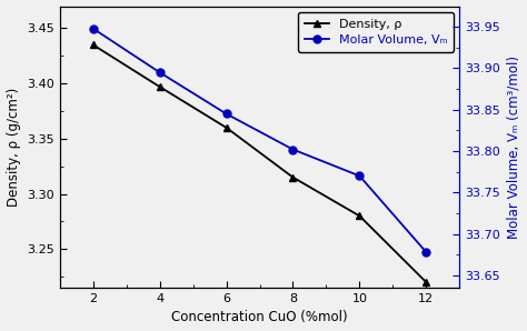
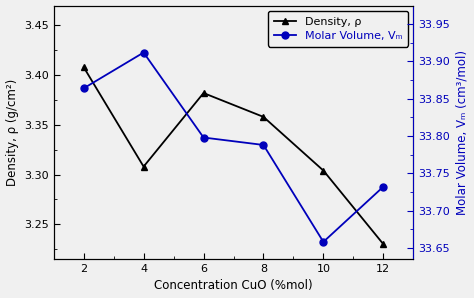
Density, ρ/2: 3.435 -> 3.408
Molar Volume, Vₘ/2: 33.948 -> 33.864
Density, ρ/4: 3.397 -> 3.308
Molar Volume, Vₘ/4: 33.895 -> 33.912
Density, ρ/6: 3.360 -> 3.382
Molar Volume, Vₘ/6: 33.845 -> 33.798
Density, ρ/8: 3.315 -> 3.358
Molar Volume, Vₘ/8: 33.802 -> 33.788
Density, ρ/10: 3.280 -> 3.304
Molar Volume, Vₘ/10: 33.770 -> 33.658
Density, ρ/12: 3.220 -> 3.230
Molar Volume, Vₘ/12: 33.678 -> 33.732
